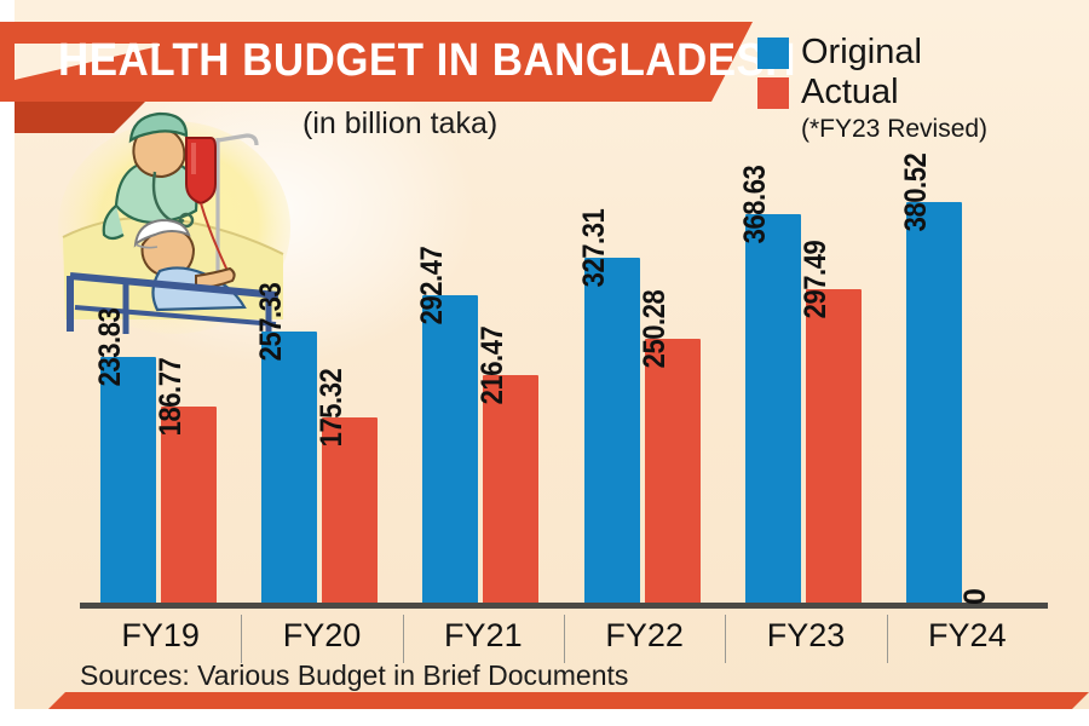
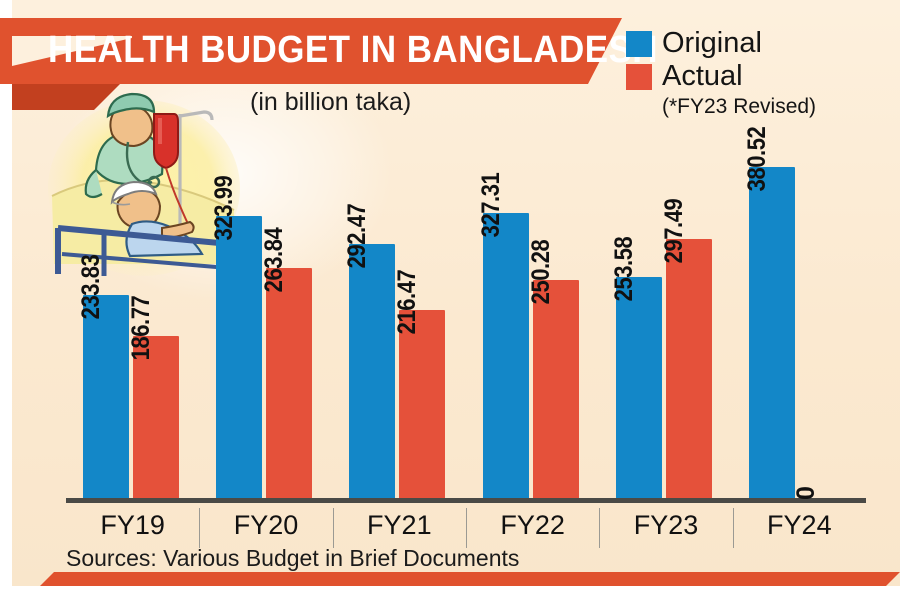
Original/FY20: 257.33 -> 323.99
Actual/FY20: 175.32 -> 263.84
Original/FY23: 368.63 -> 253.58
